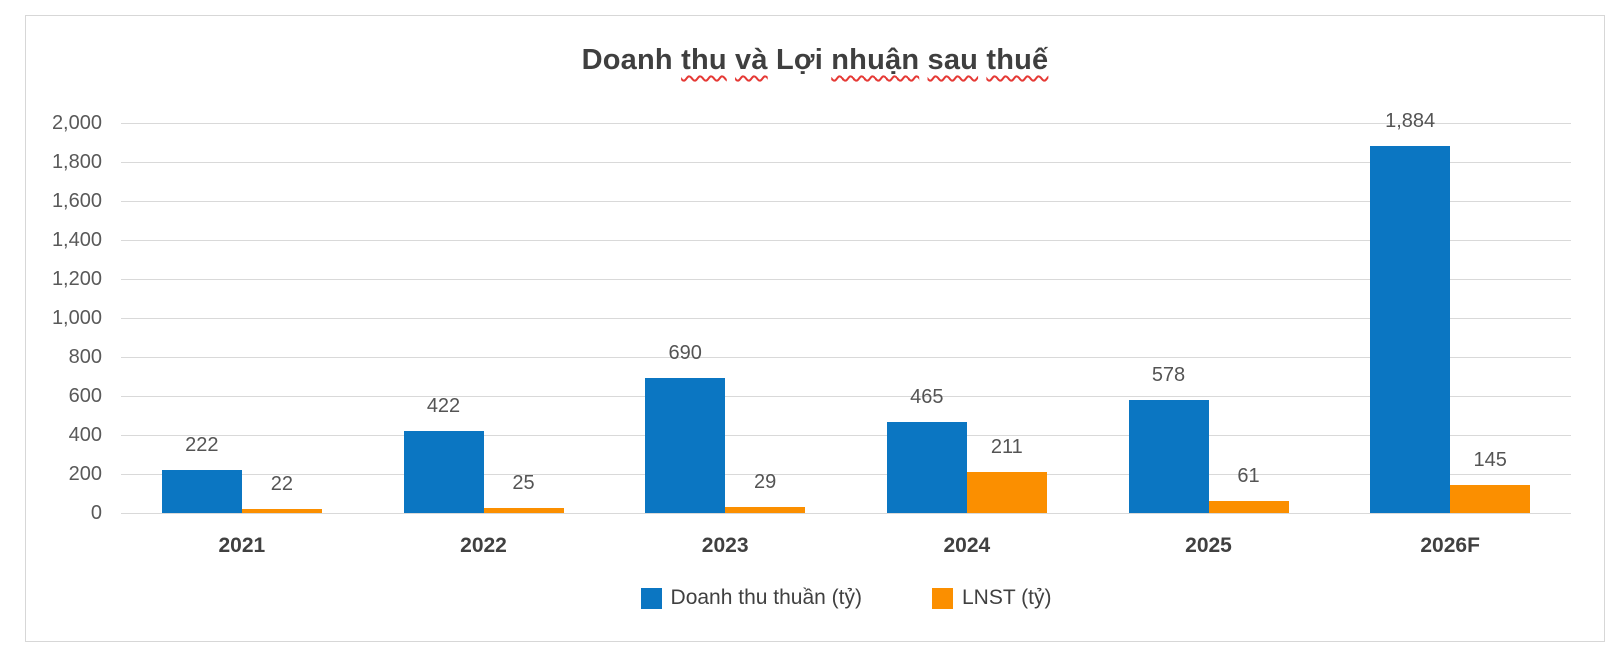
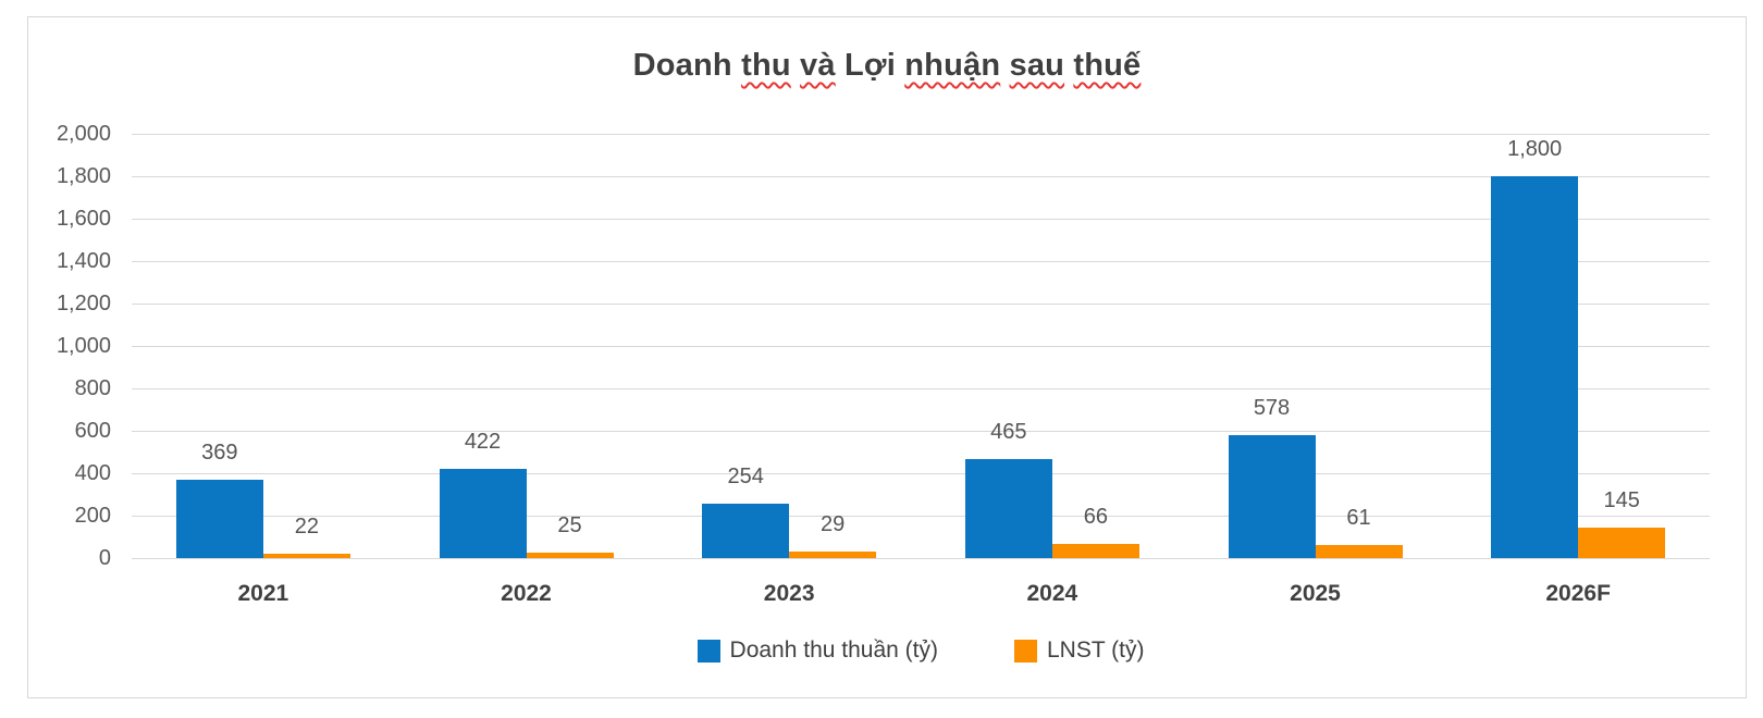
Doanh thu thuần (tỷ)/2021: 222 -> 369
Doanh thu thuần (tỷ)/2023: 690 -> 254
LNST (tỷ)/2024: 211 -> 66
Doanh thu thuần (tỷ)/2026F: 1,884 -> 1,800
